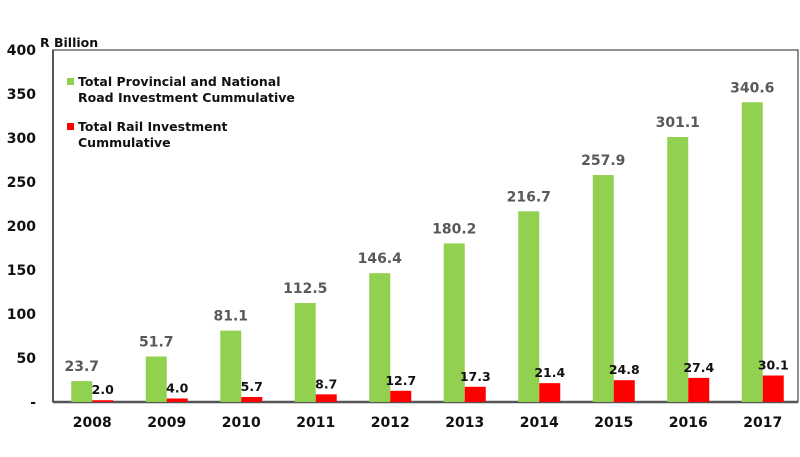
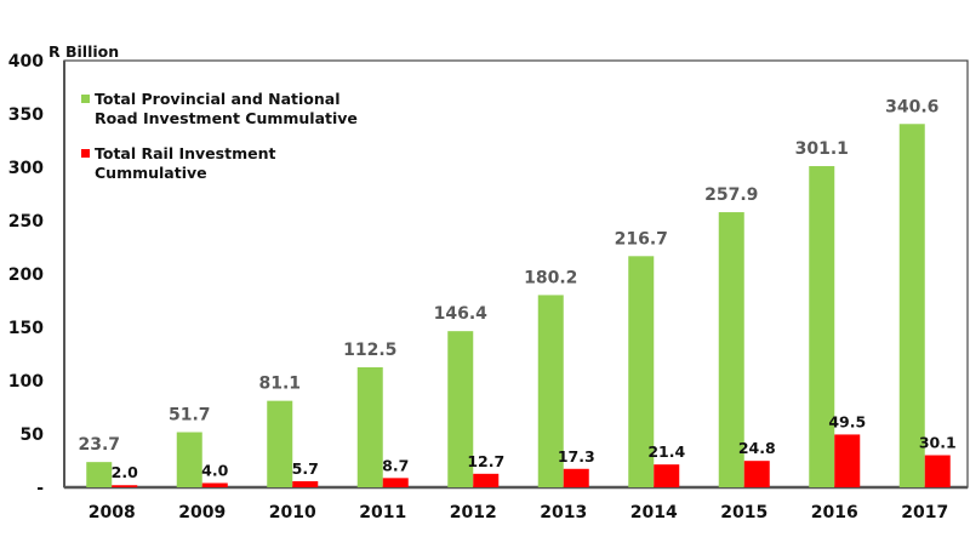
Total Rail Investment Cummulative/2016: 27.4 -> 49.5
